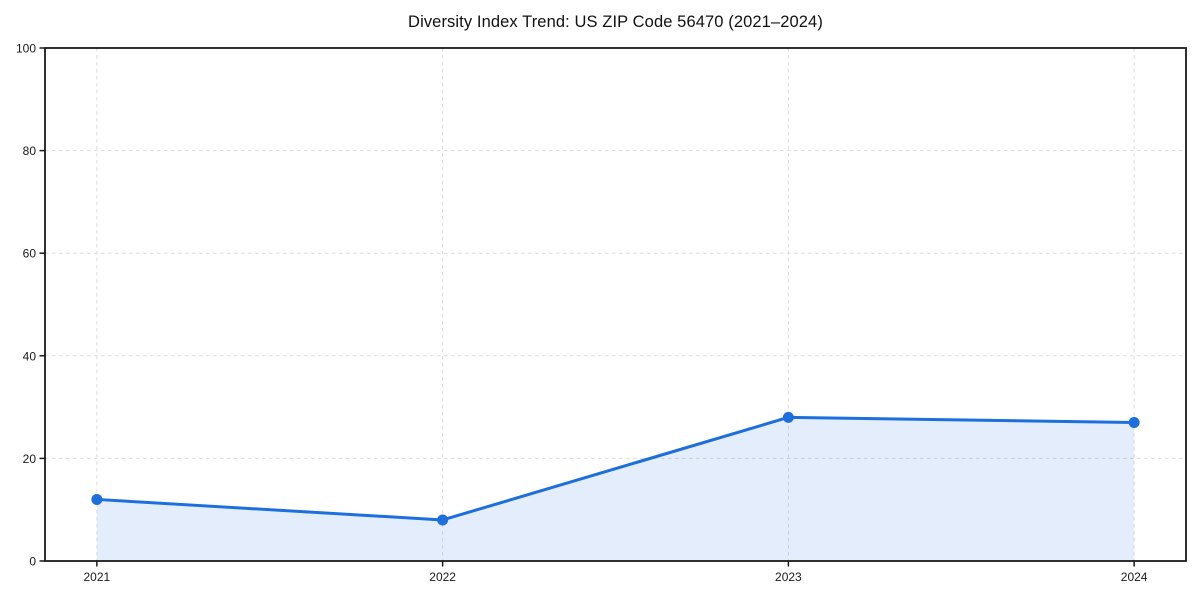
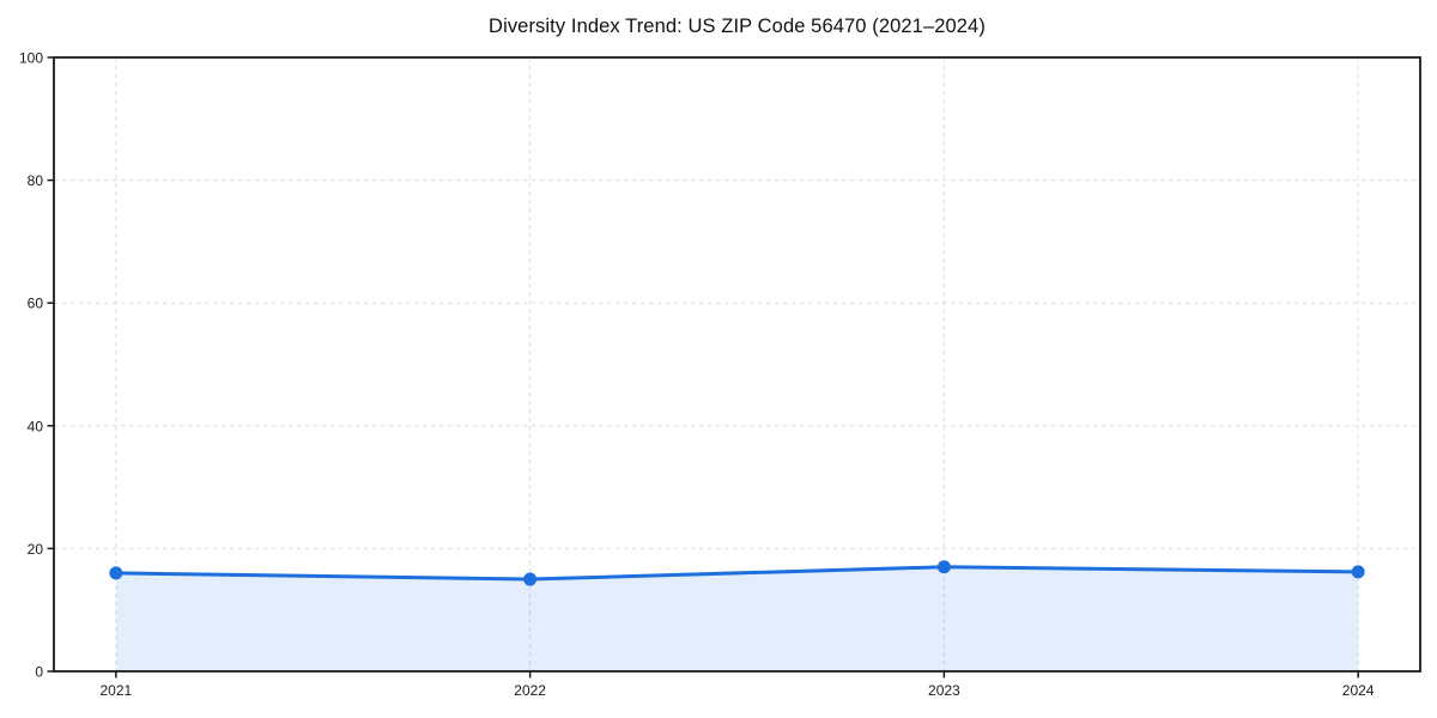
2021: 12 -> 16
2022: 8 -> 15
2023: 28 -> 17
2024: 27 -> 16
